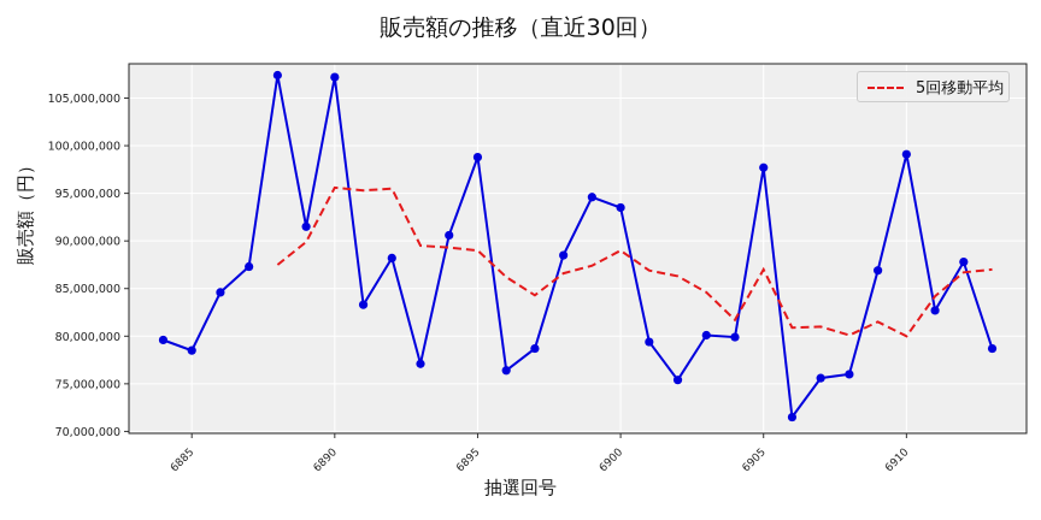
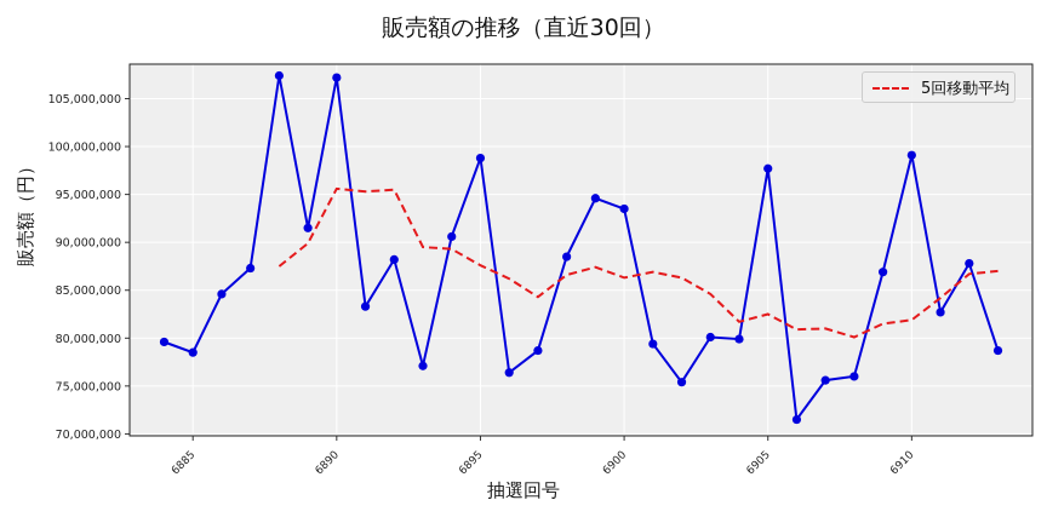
5回移動平均/6895: 89000000 -> 88000000
5回移動平均/6900: 89000000 -> 86000000
5回移動平均/6905: 87000000 -> 82000000
5回移動平均/6910: 80000000 -> 82000000
